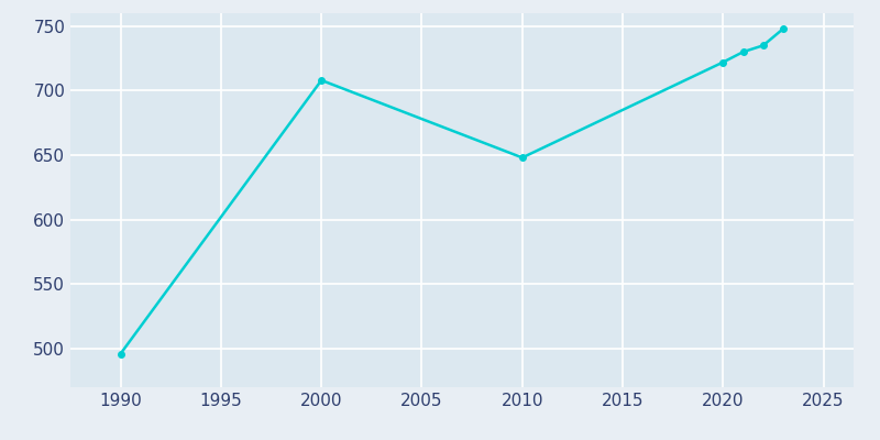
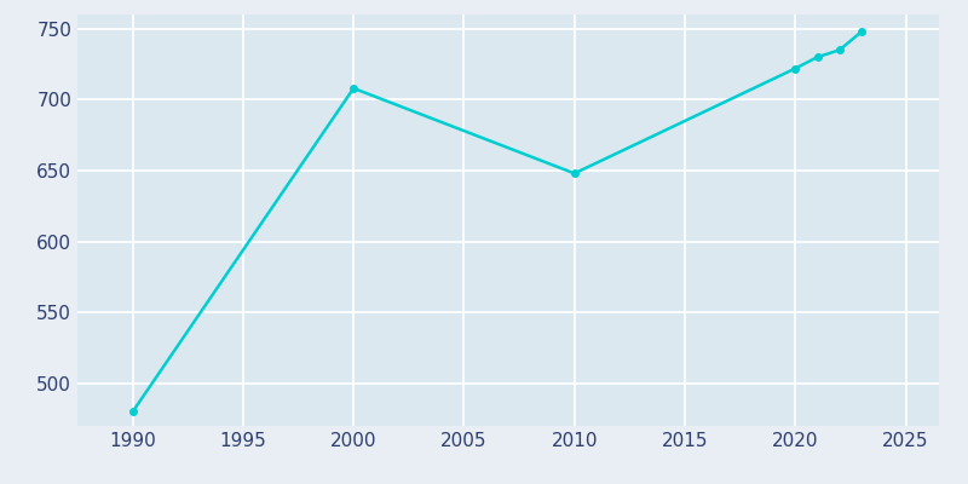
1990: 496 -> 480
